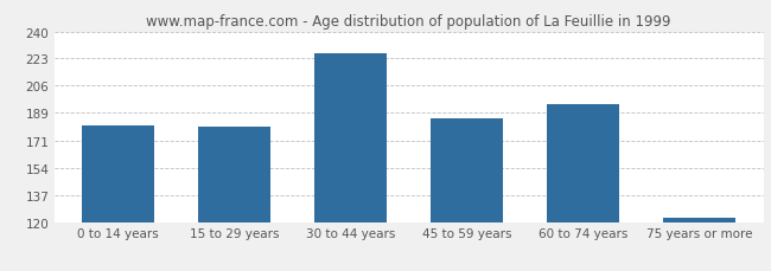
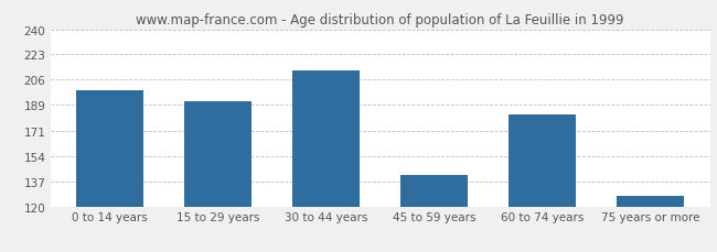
0 to 14 years: 181 -> 199
15 to 29 years: 180 -> 191
30 to 44 years: 226 -> 212
45 to 59 years: 185 -> 141
60 to 74 years: 194 -> 182
75 years or more: 123 -> 127
